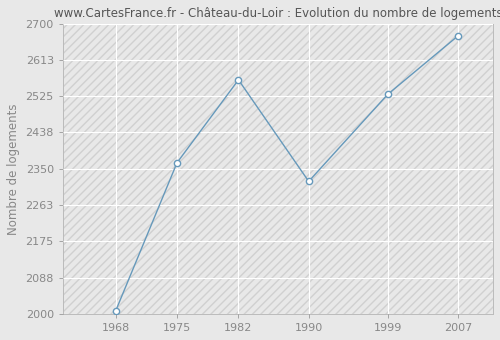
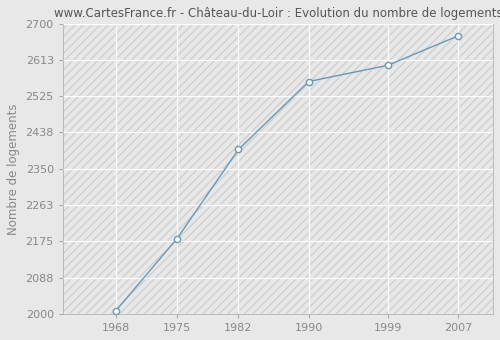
1975: 2365 -> 2182
1982: 2565 -> 2397
1990: 2320 -> 2561
1999: 2530 -> 2600
